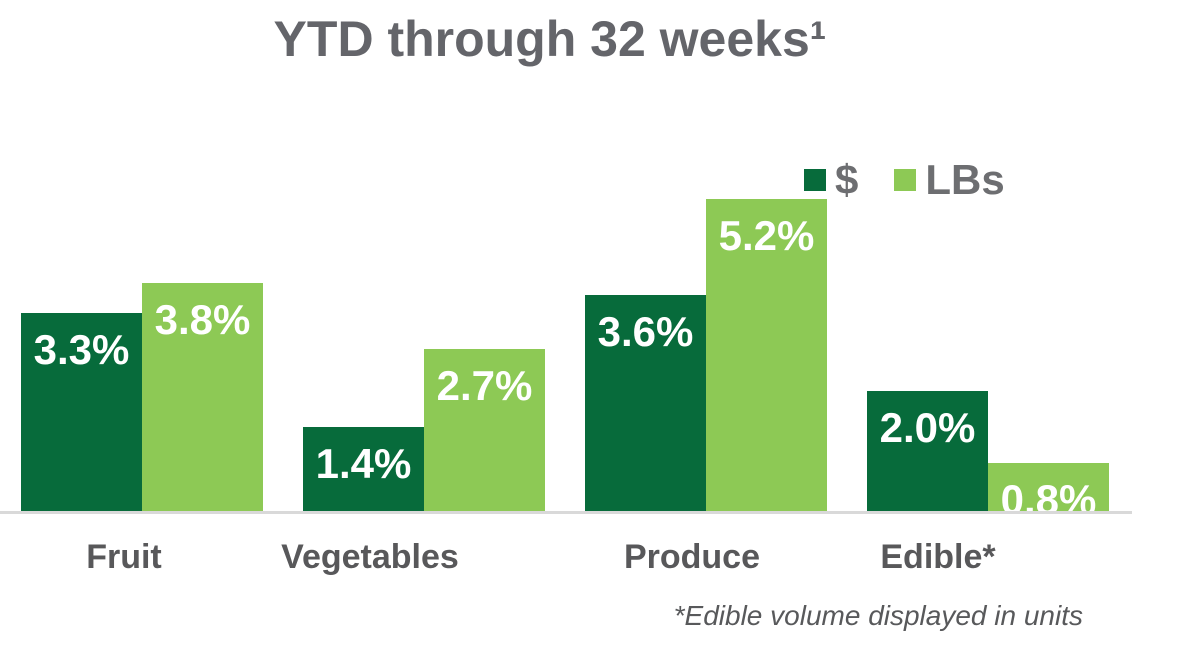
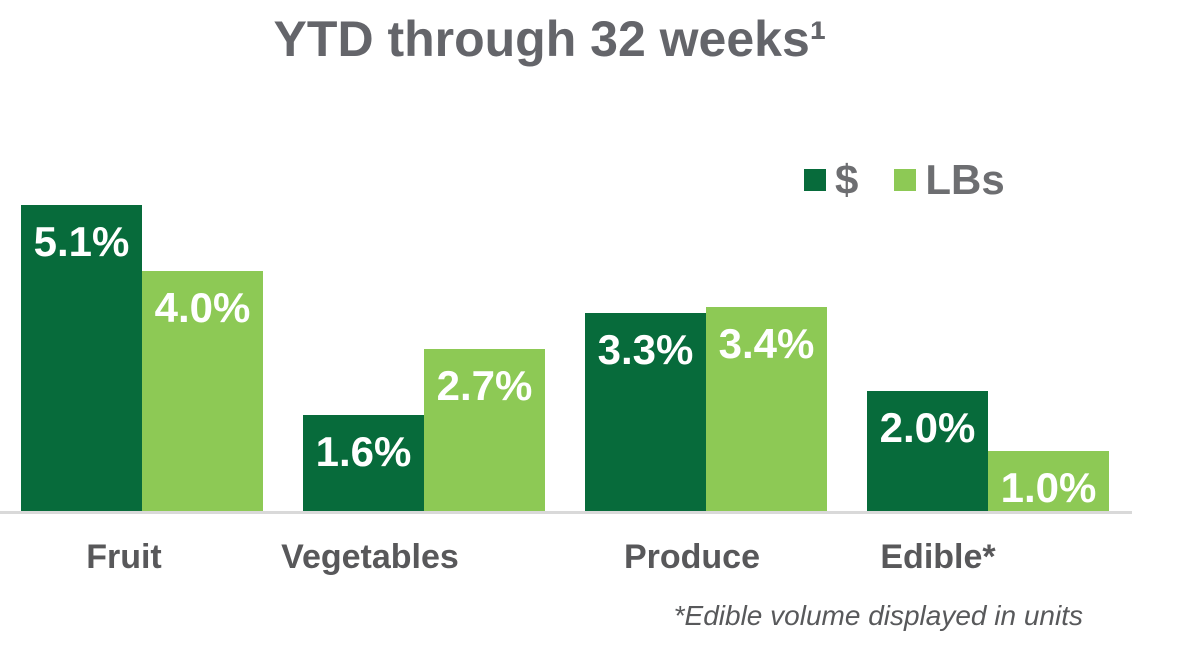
$/Fruit: 3.3% -> 5.1%
LBs/Fruit: 3.8% -> 4.0%
$/Vegetables: 1.4% -> 1.6%
$/Produce: 3.6% -> 3.3%
LBs/Produce: 5.2% -> 3.4%
LBs/Edible*: 0.8% -> 1.0%
